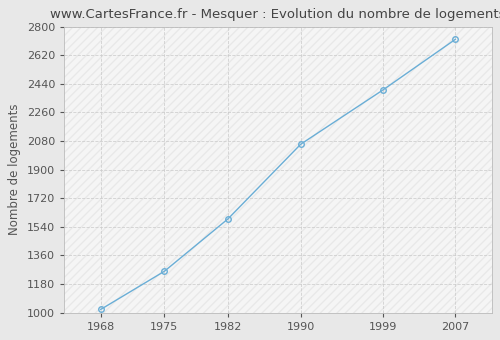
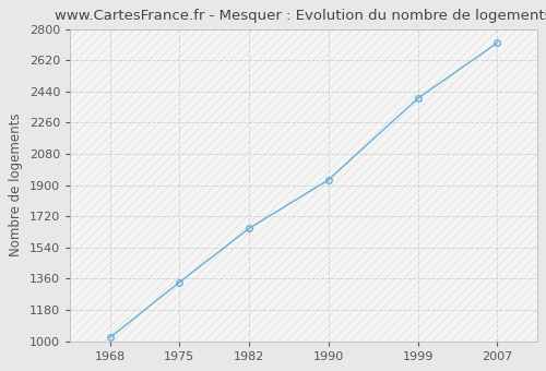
1975: 1260 -> 1340
1982: 1590 -> 1650
1990: 2060 -> 1930
